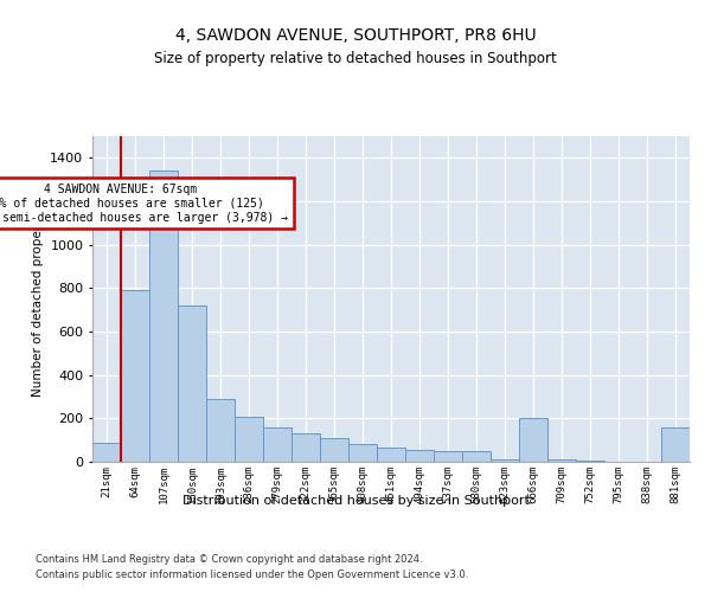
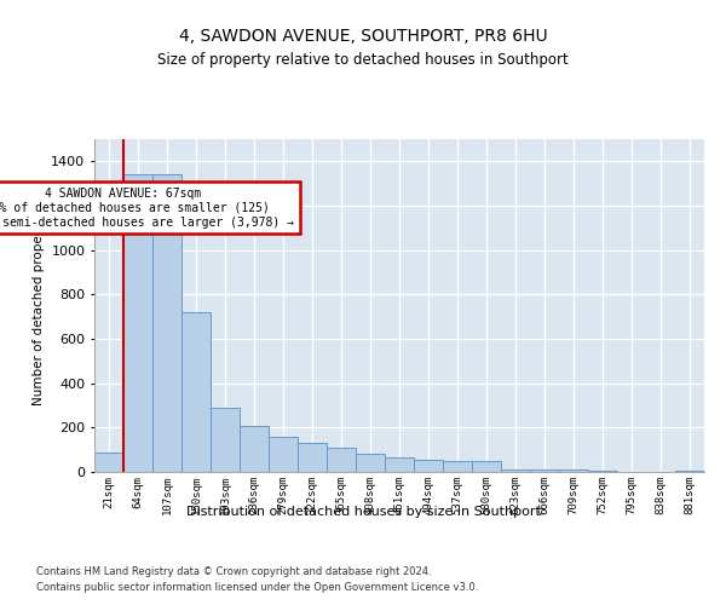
64sqm: 790 -> 1340
666sqm: 200 -> 10
881sqm: 160 -> 0
